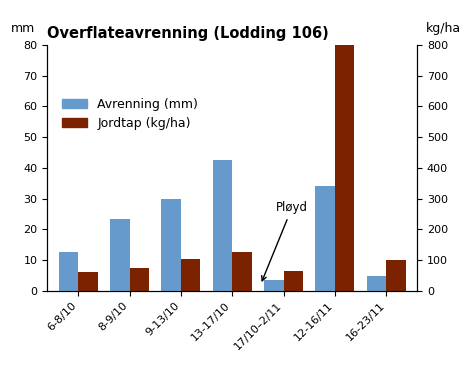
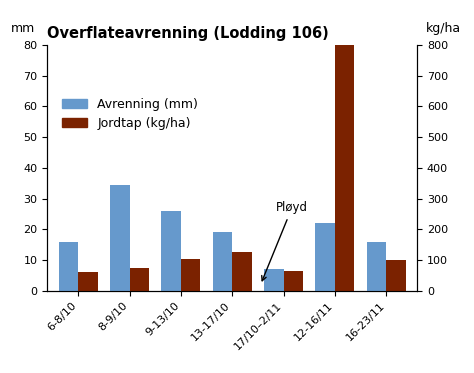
Avrenning (mm)/6-8/10: 12.5 -> 16.0
Avrenning (mm)/8-9/10: 23.5 -> 34.5
Avrenning (mm)/9-13/10: 30.0 -> 26.0
Avrenning (mm)/13-17/10: 42.5 -> 19.0
Avrenning (mm)/17/10–2/11: 3.5 -> 7.0
Avrenning (mm)/12-16/11: 34.0 -> 22.0
Avrenning (mm)/16-23/11: 5.0 -> 16.0
